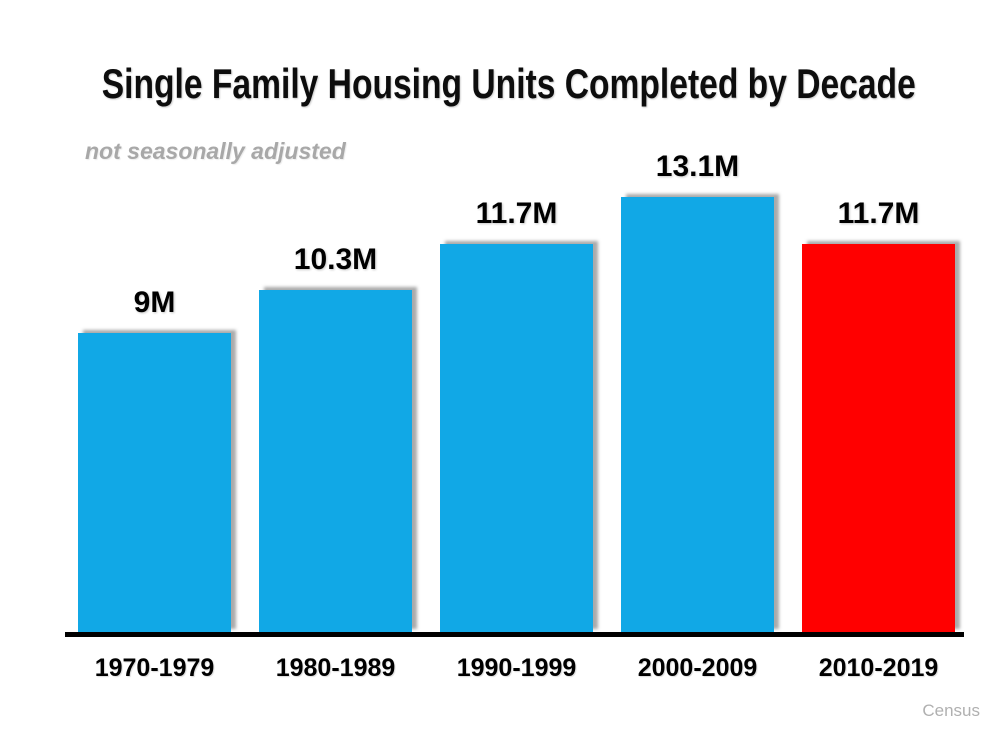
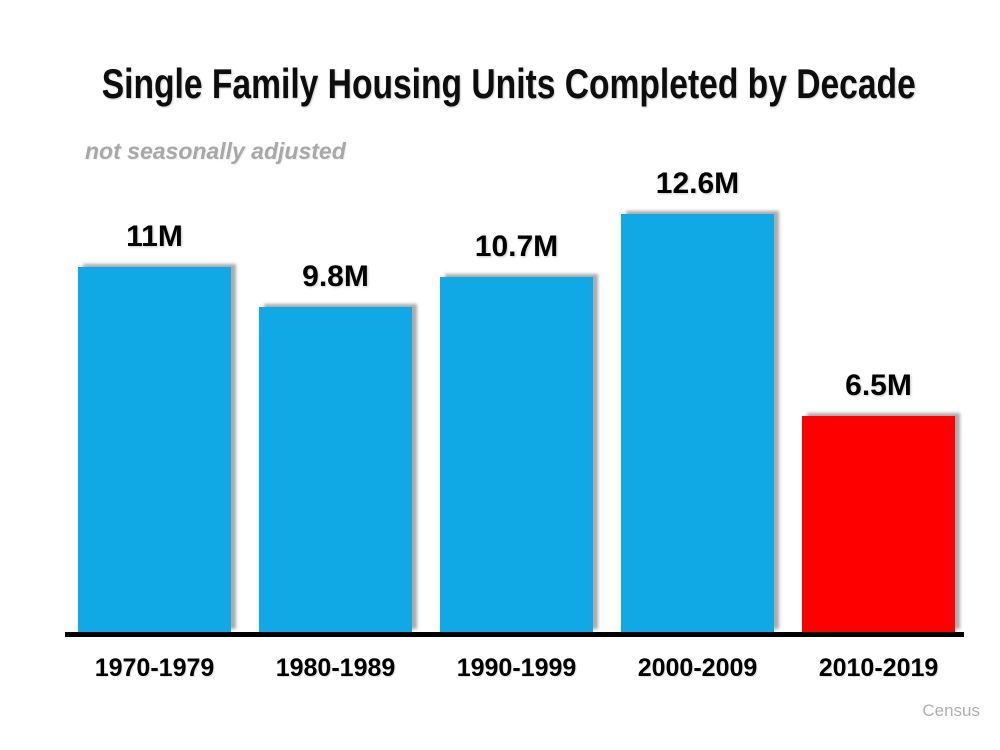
1970-1979: 9M -> 11M
1980-1989: 10.3M -> 9.8M
1990-1999: 11.7M -> 10.7M
2000-2009: 13.1M -> 12.6M
2010-2019: 11.7M -> 6.5M
